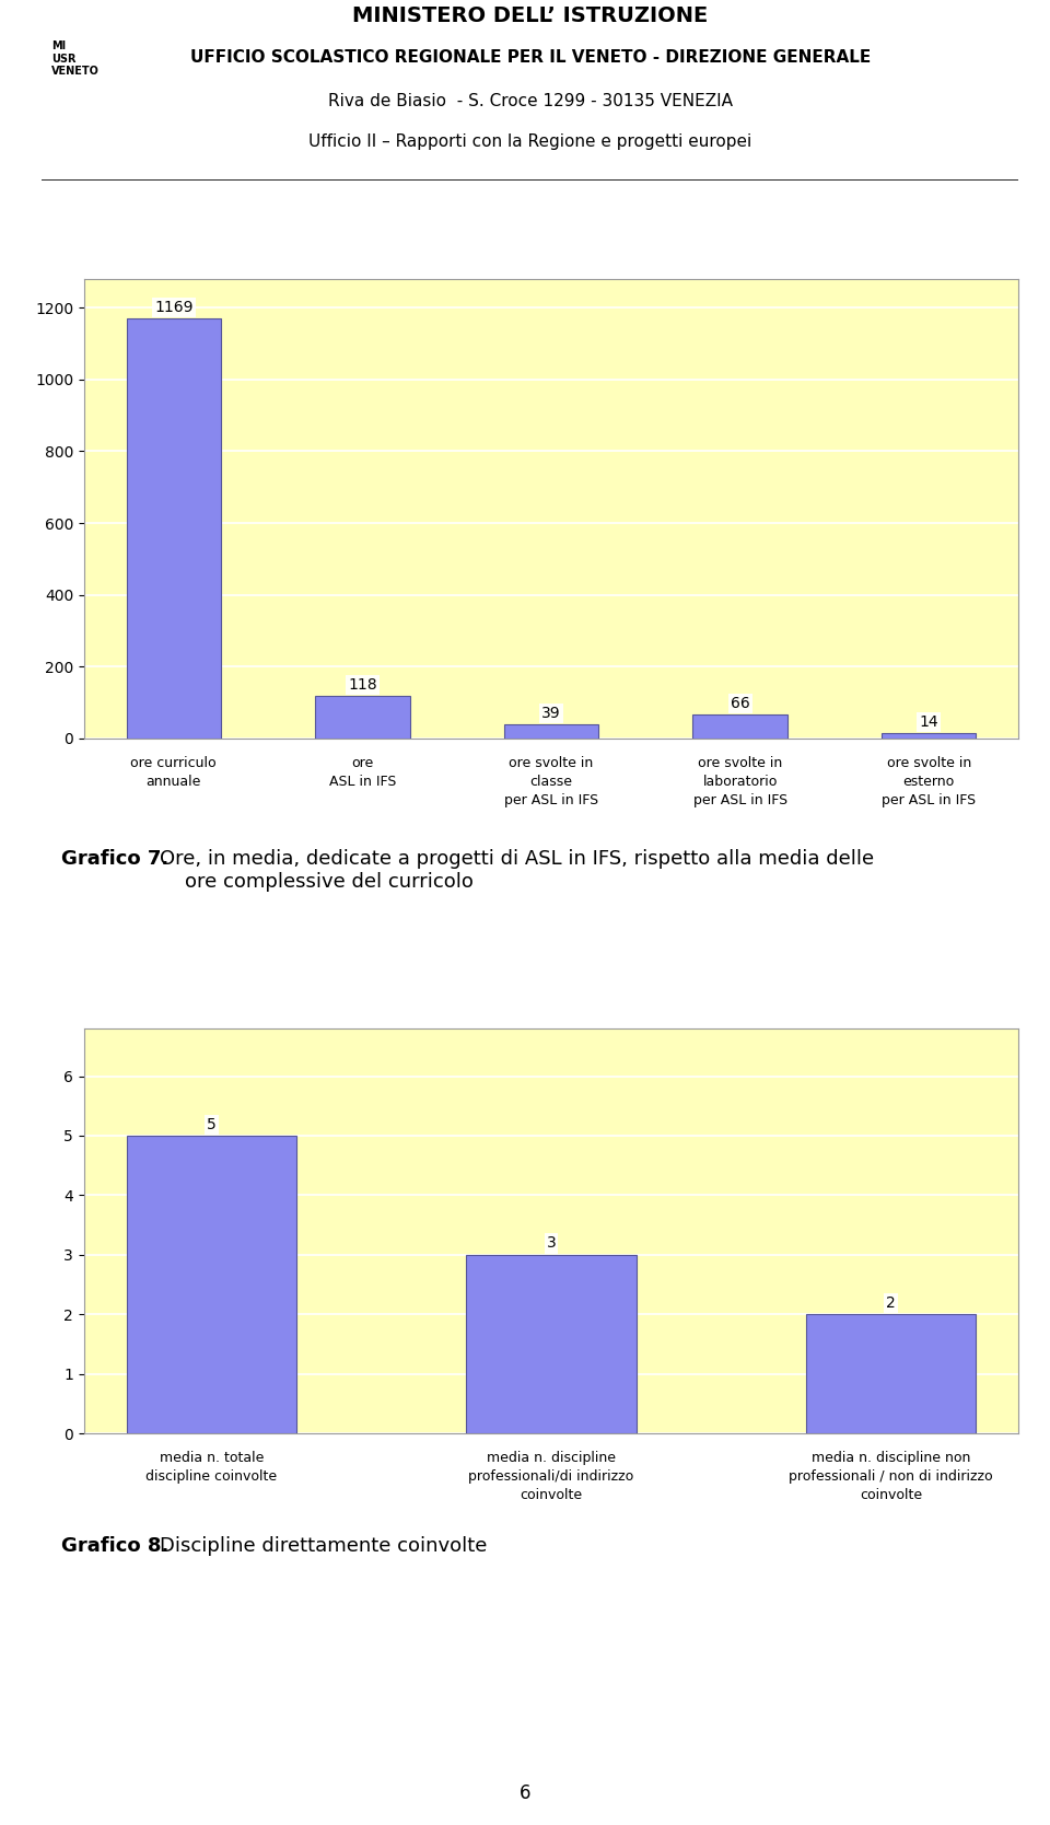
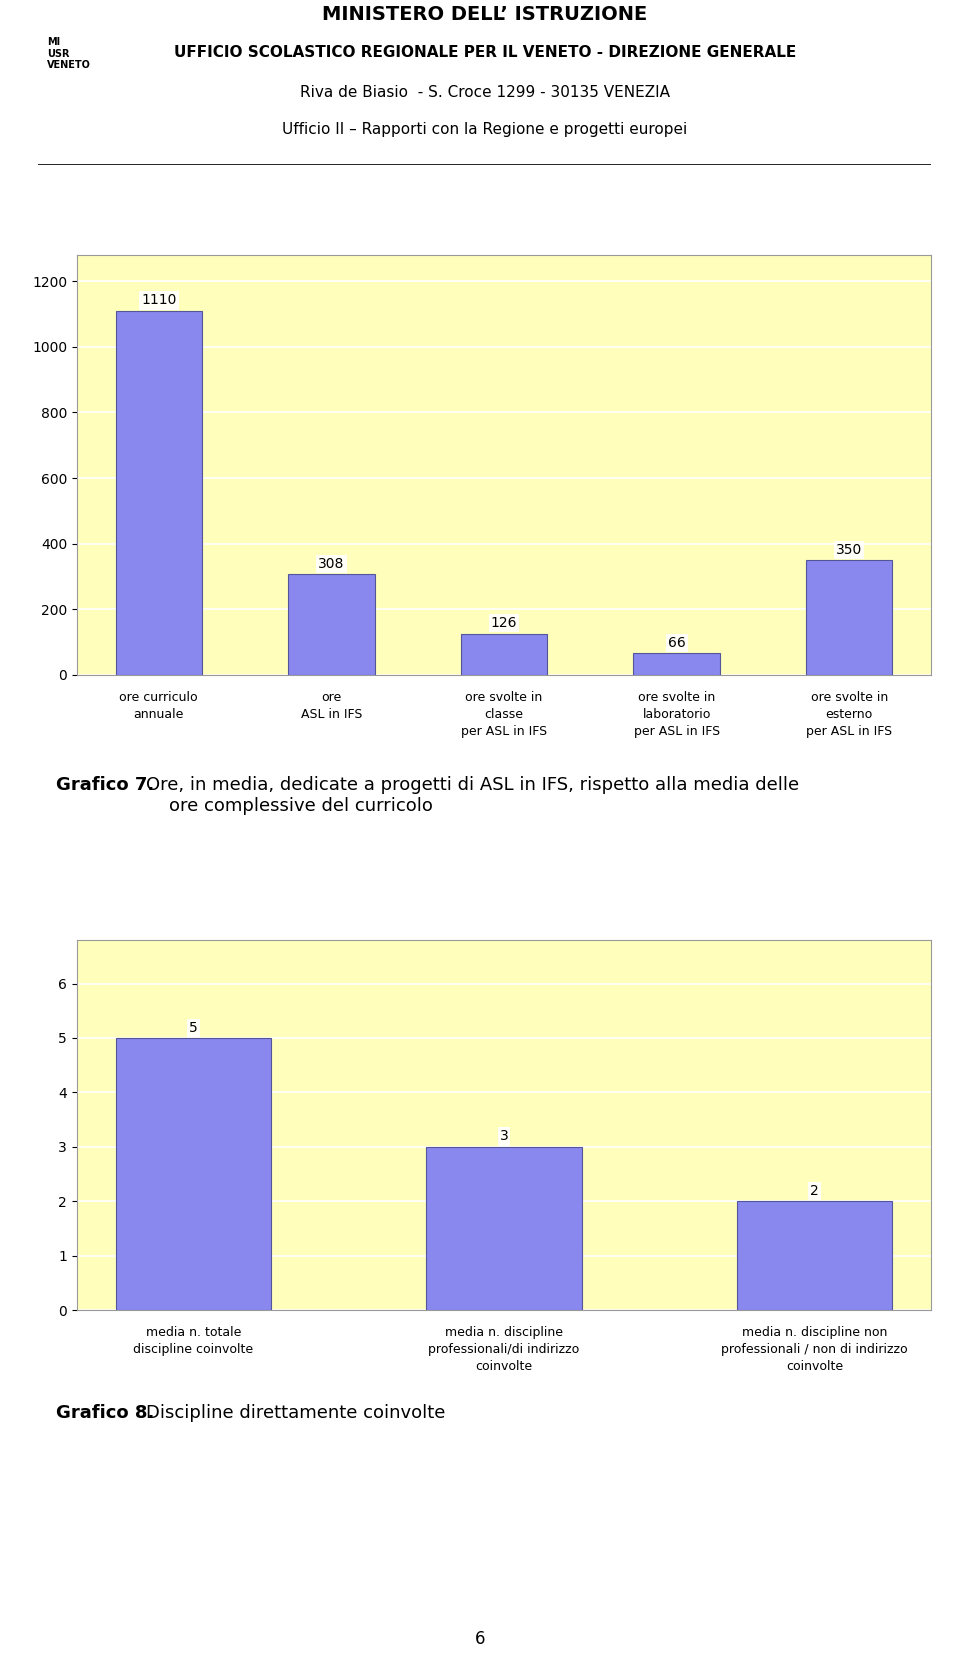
ore curriculo annuale: 1169 -> 1110
ore ASL in IFS: 118 -> 308
ore svolte in classe per ASL in IFS: 39 -> 126
ore svolte in esterno per ASL in IFS: 14 -> 350
